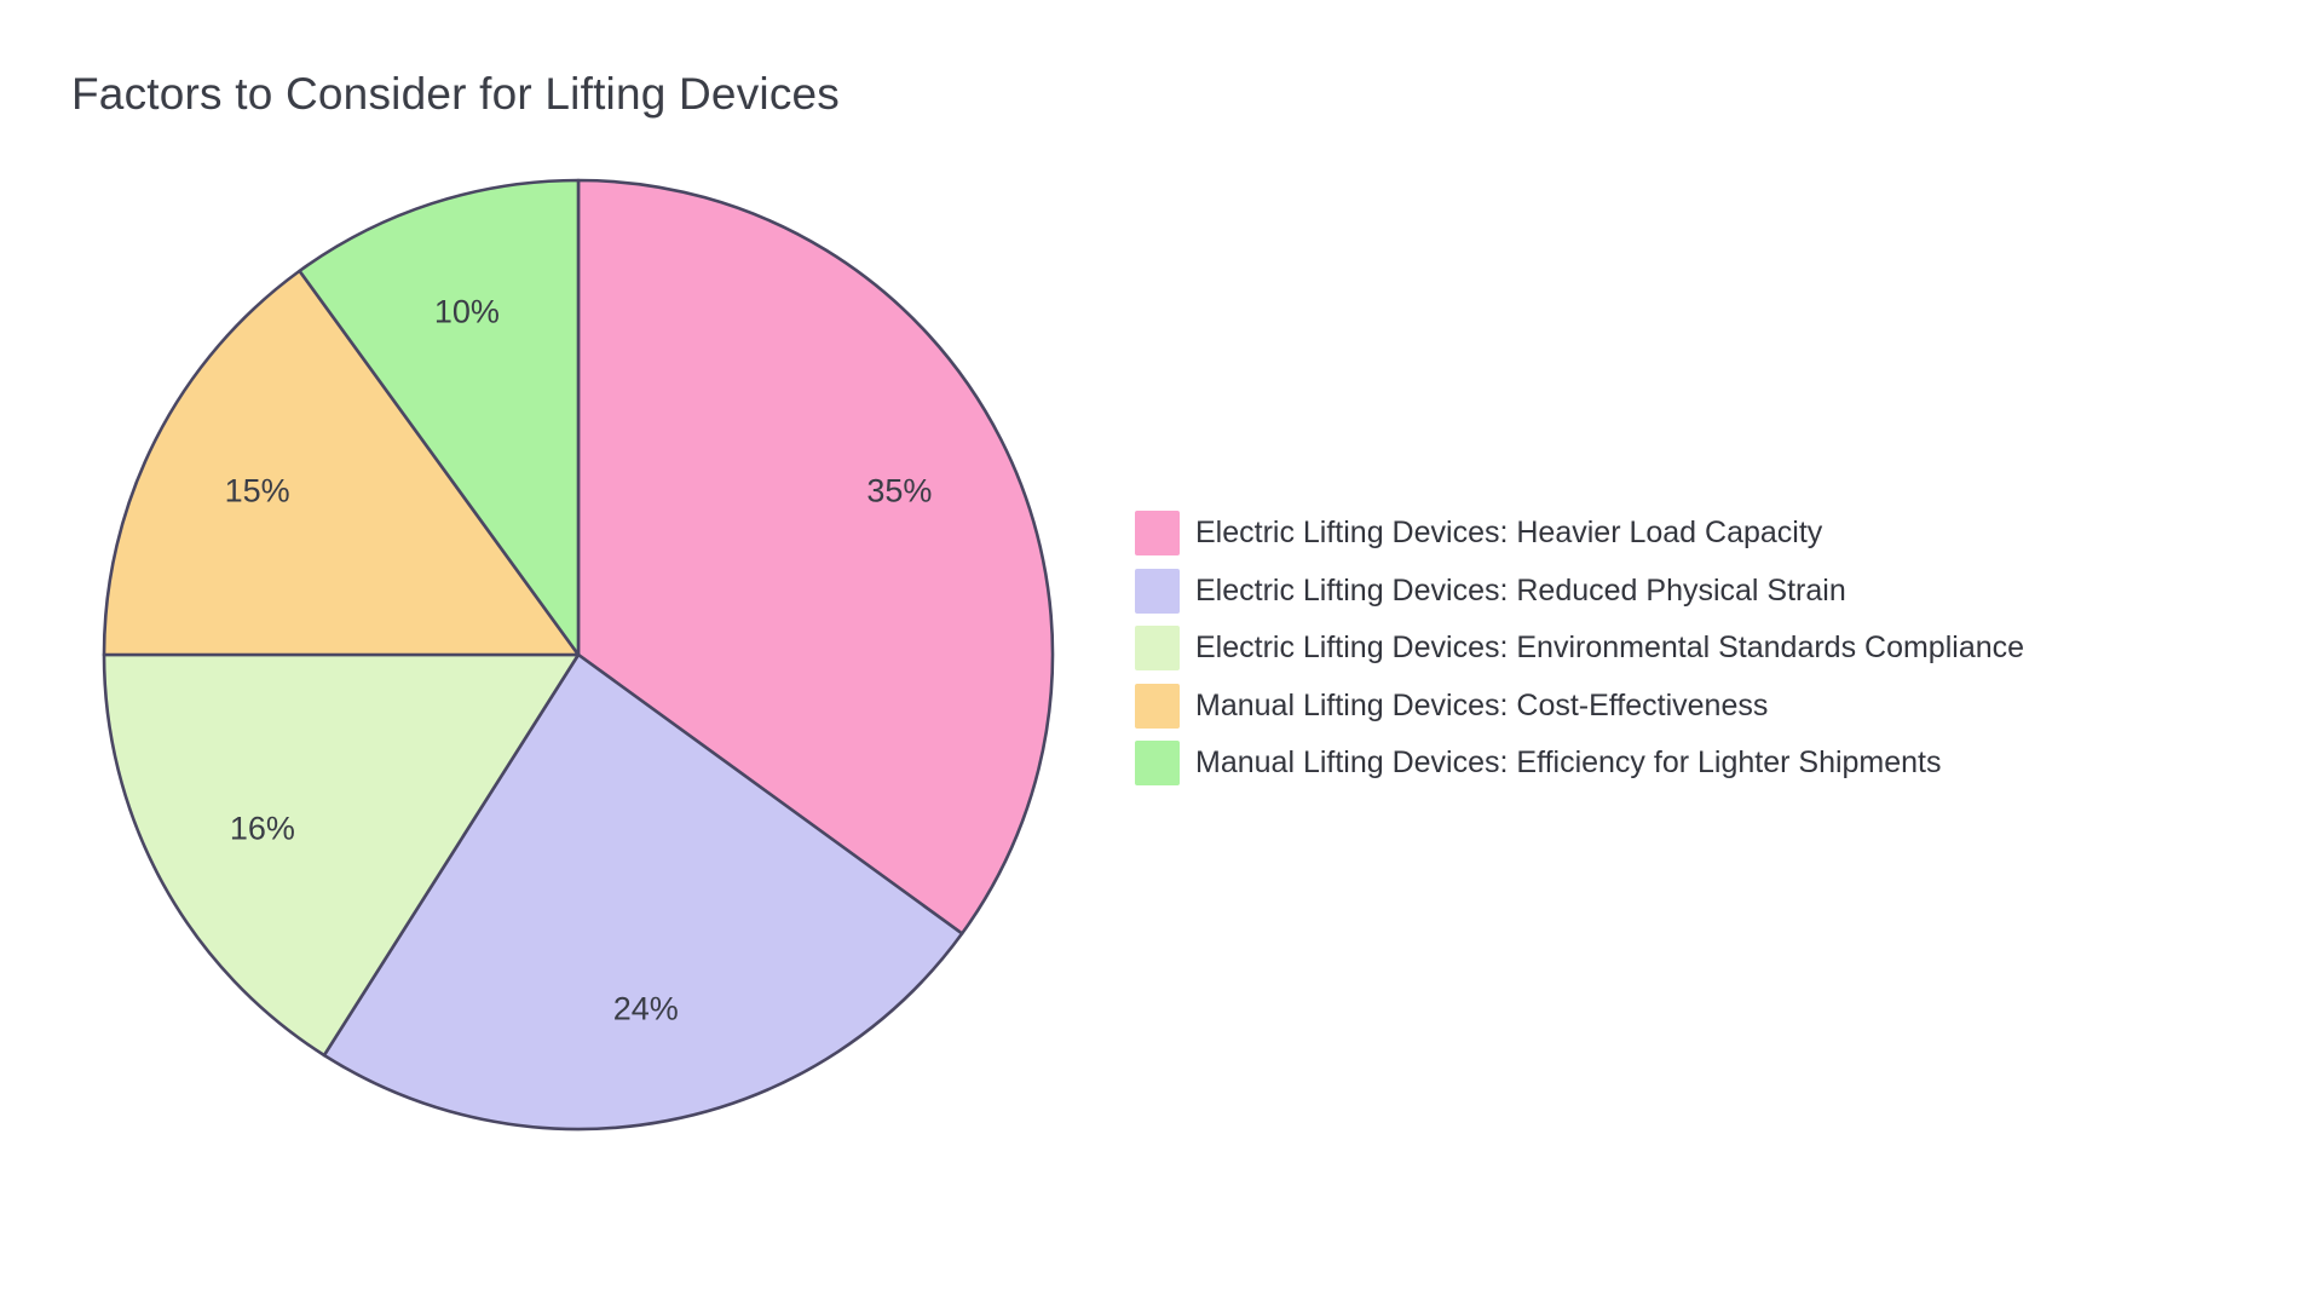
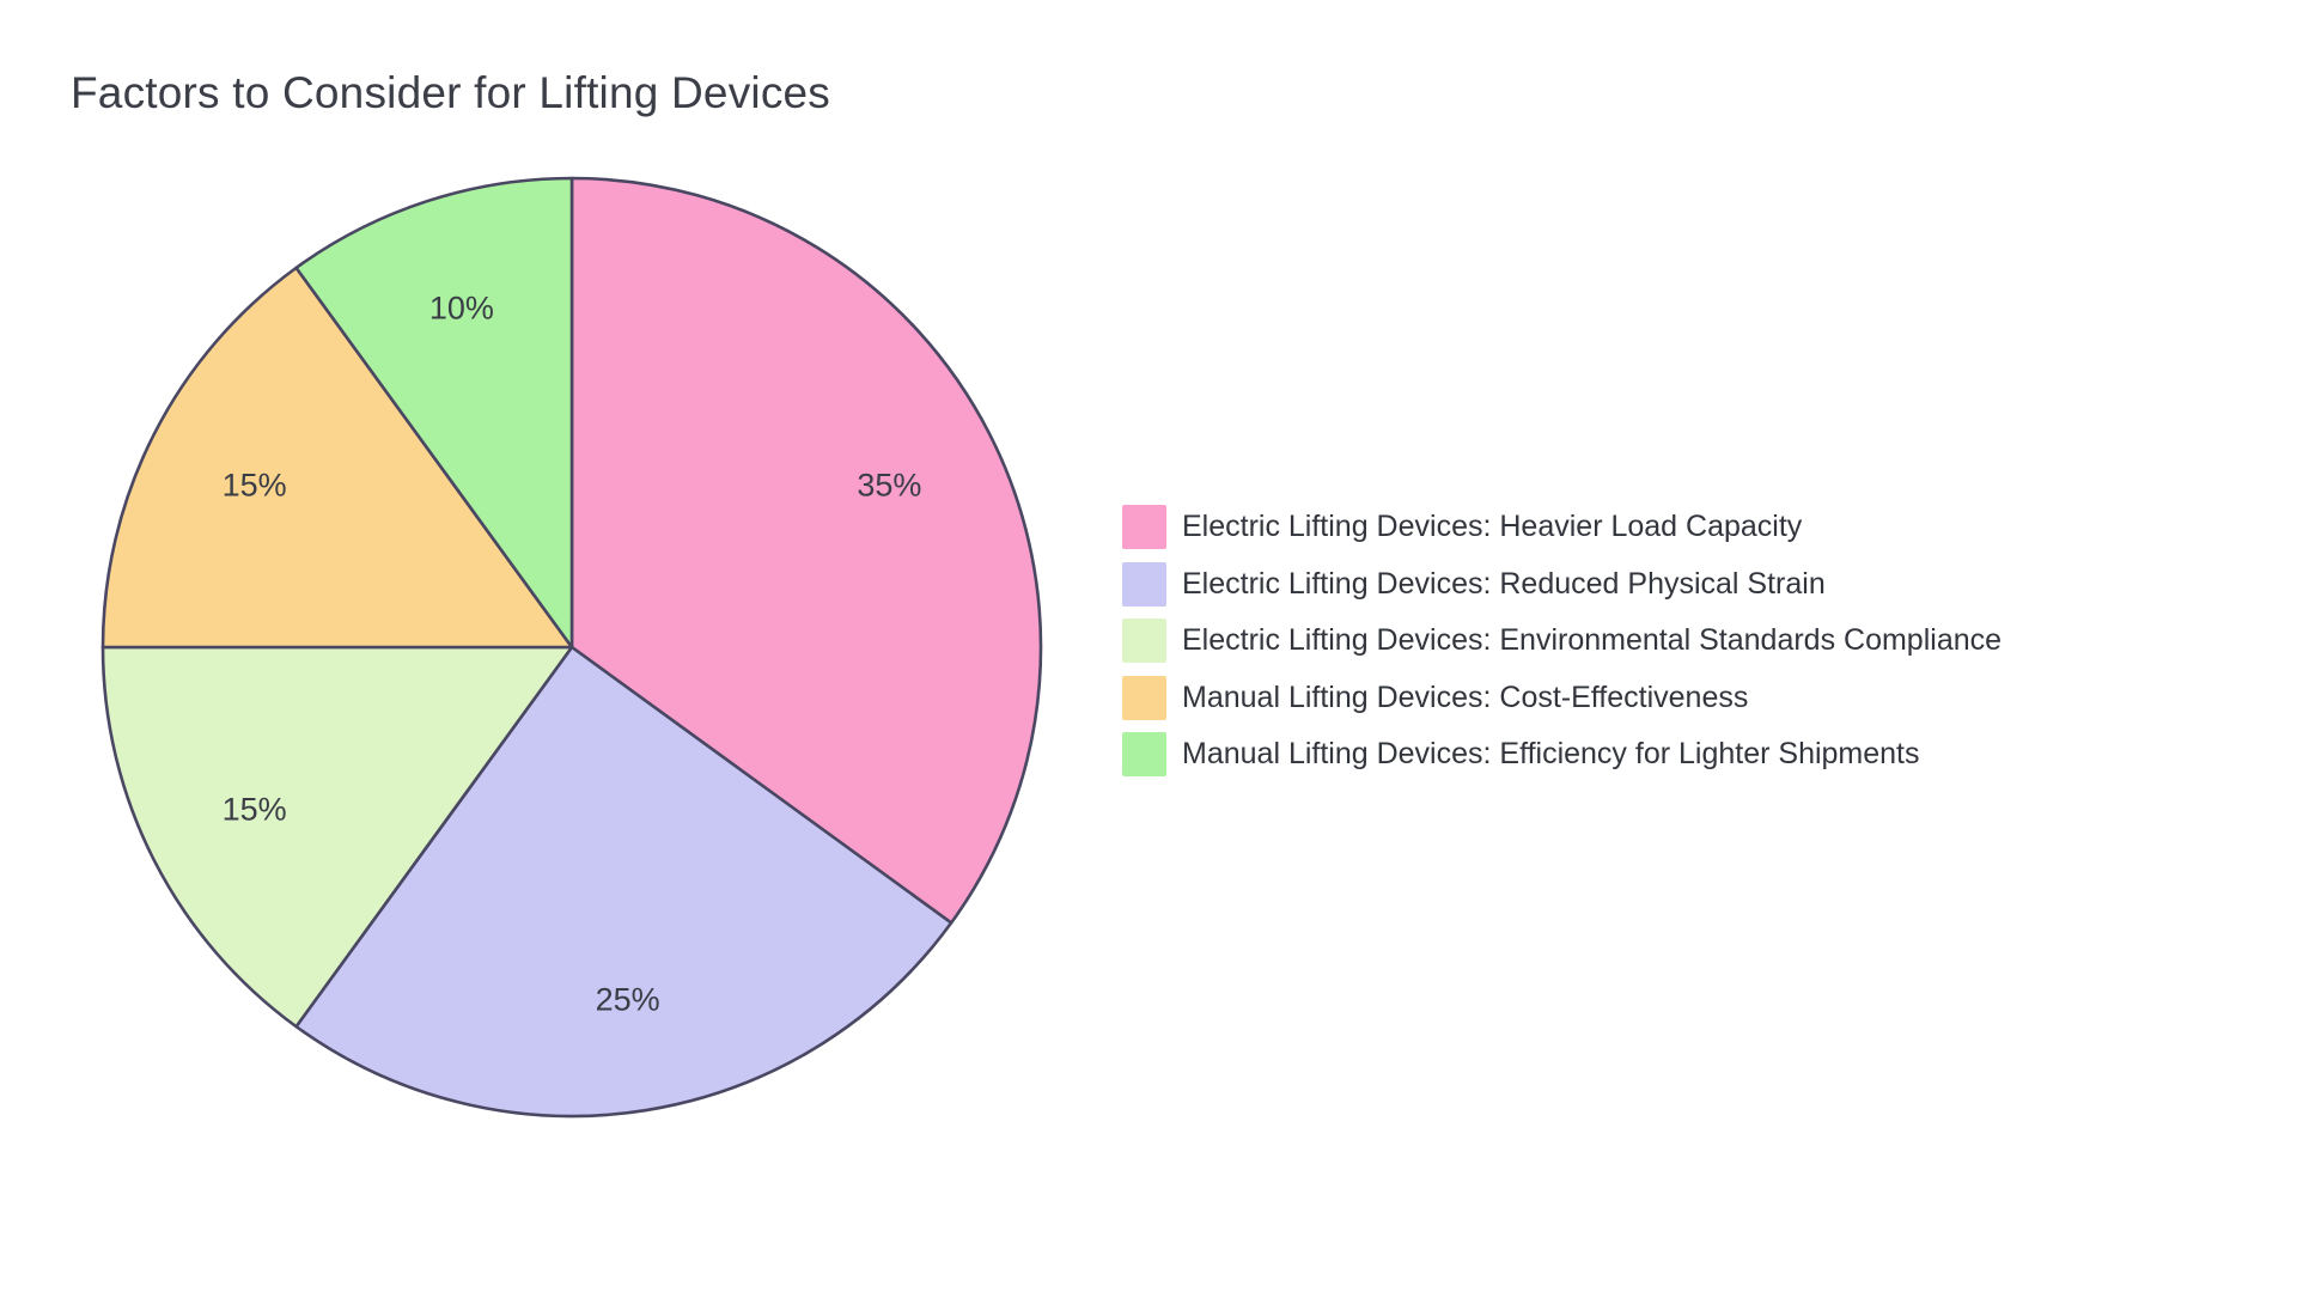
Electric Lifting Devices: Reduced Physical Strain: 24% -> 25%
Electric Lifting Devices: Environmental Standards Compliance: 16% -> 15%
